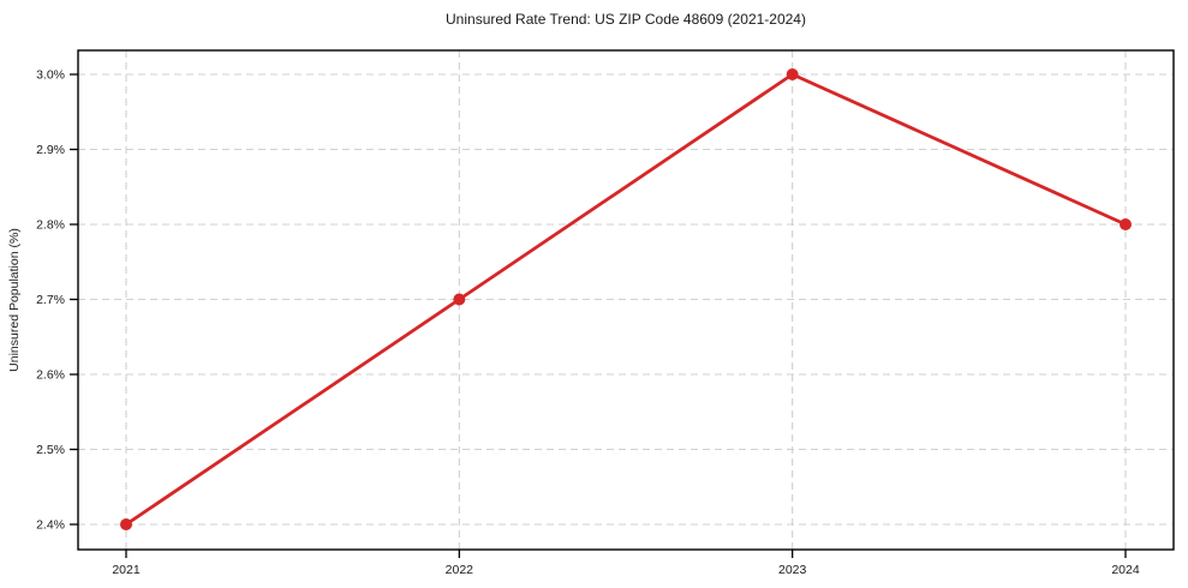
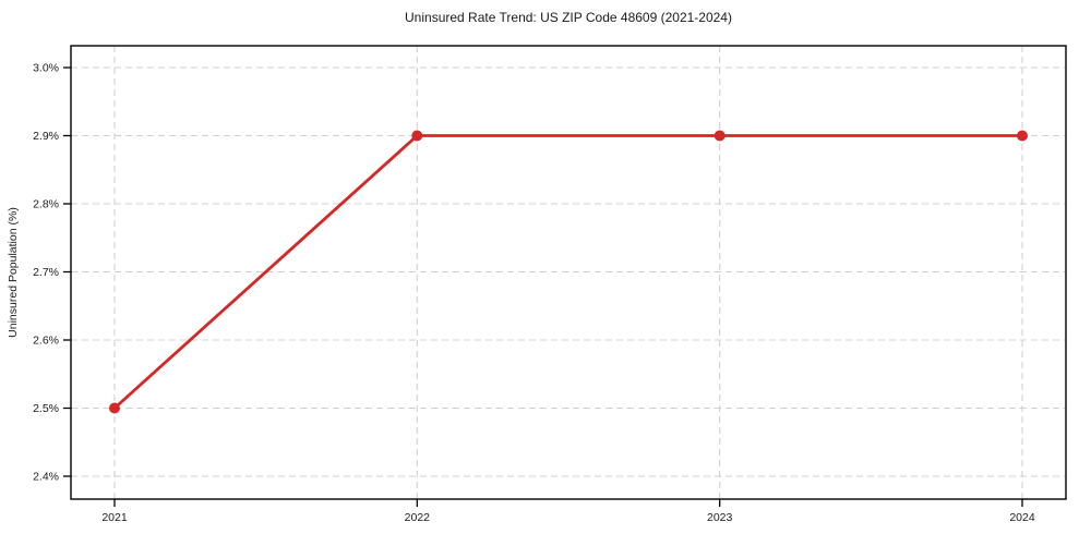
2021: 2.4% -> 2.5%
2022: 2.7% -> 2.9%
2023: 3.0% -> 2.9%
2024: 2.8% -> 2.9%
